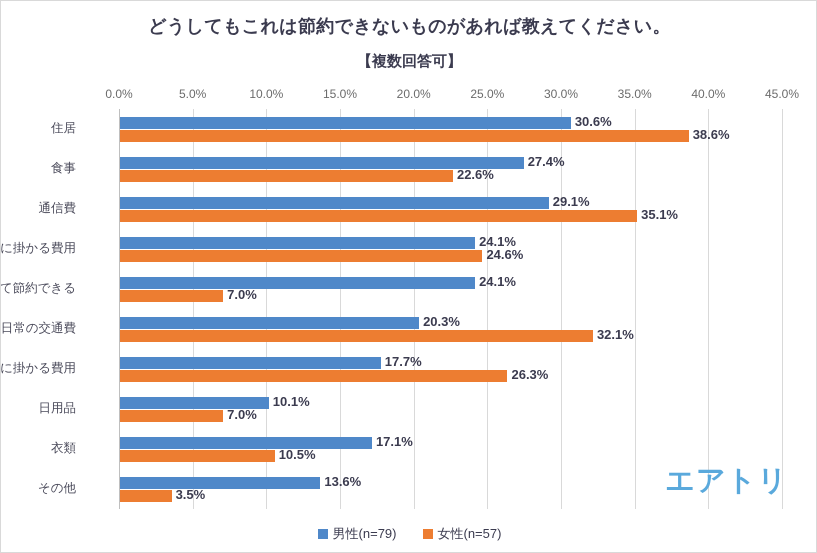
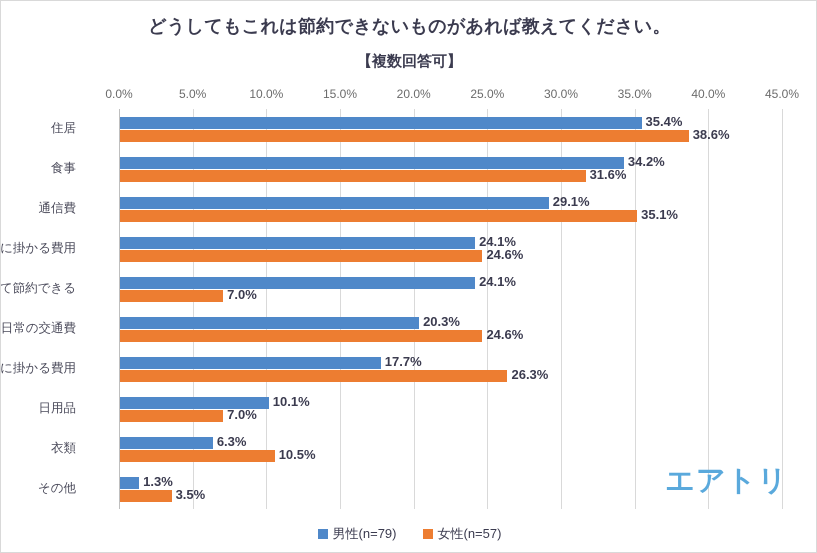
男性(n=79)/住居: 30.6% -> 35.4%
男性(n=79)/食事: 27.4% -> 34.2%
女性(n=57)/食事: 22.6% -> 31.6%
女性(n=57)/日常の交通費: 32.1% -> 24.6%
男性(n=79)/衣類: 17.1% -> 6.3%
男性(n=79)/その他: 13.6% -> 1.3%
